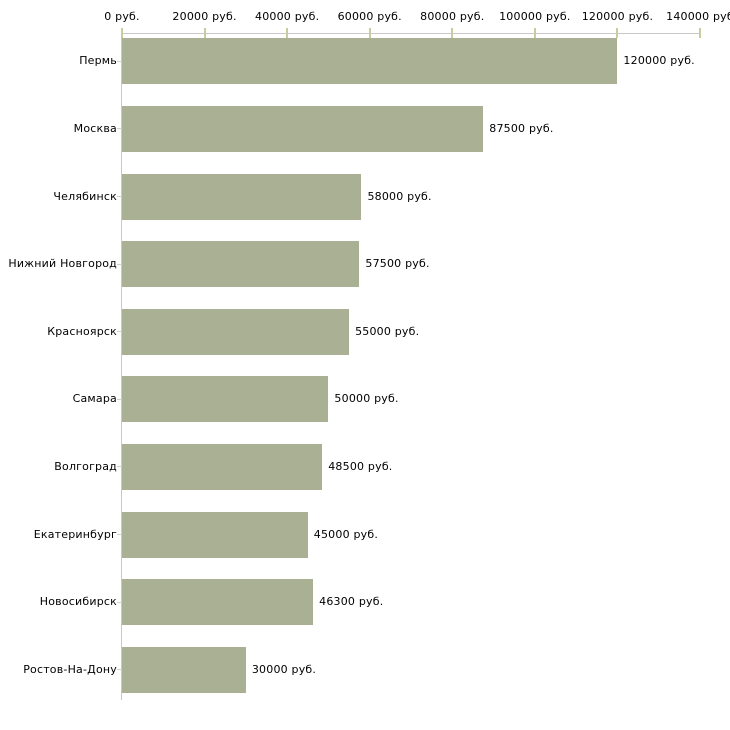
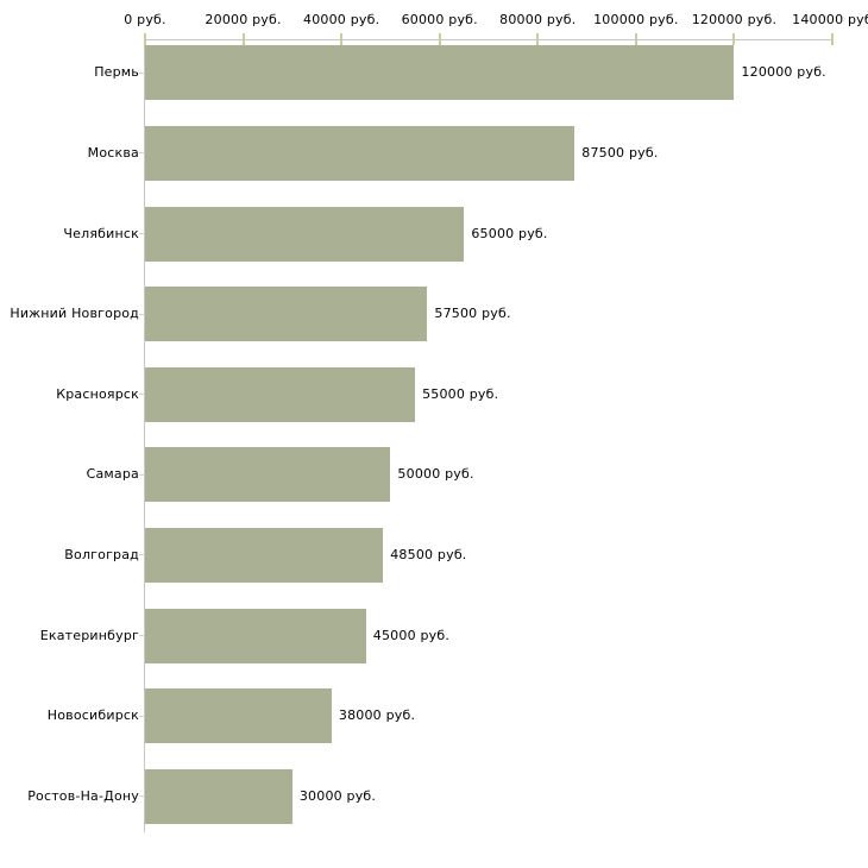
Челябинск: 58000 -> 65000
Новосибирск: 46300 -> 38000
